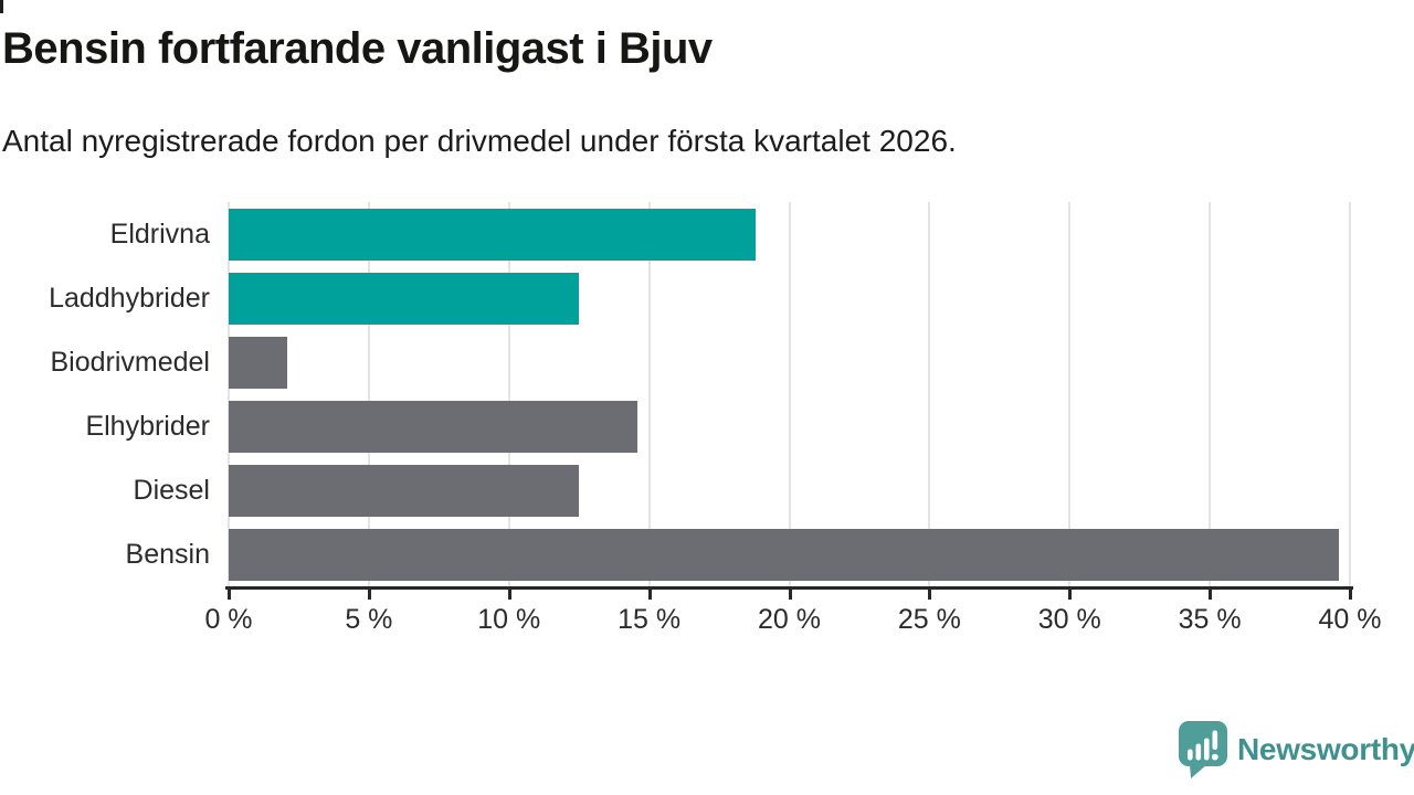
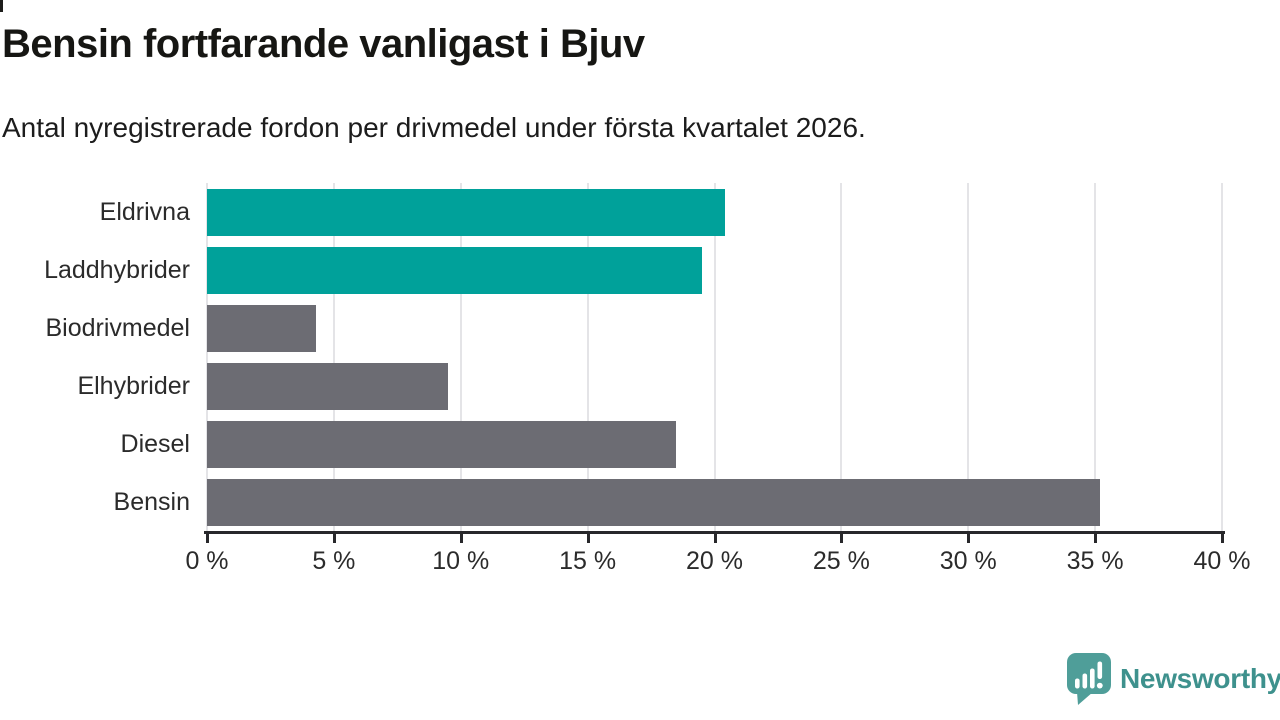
Eldrivna: 18.8% -> 20.4%
Laddhybrider: 12.5% -> 19.5%
Biodrivmedel: 2.1% -> 4.3%
Elhybrider: 14.6% -> 9.5%
Diesel: 12.5% -> 18.5%
Bensin: 39.6% -> 35.2%
